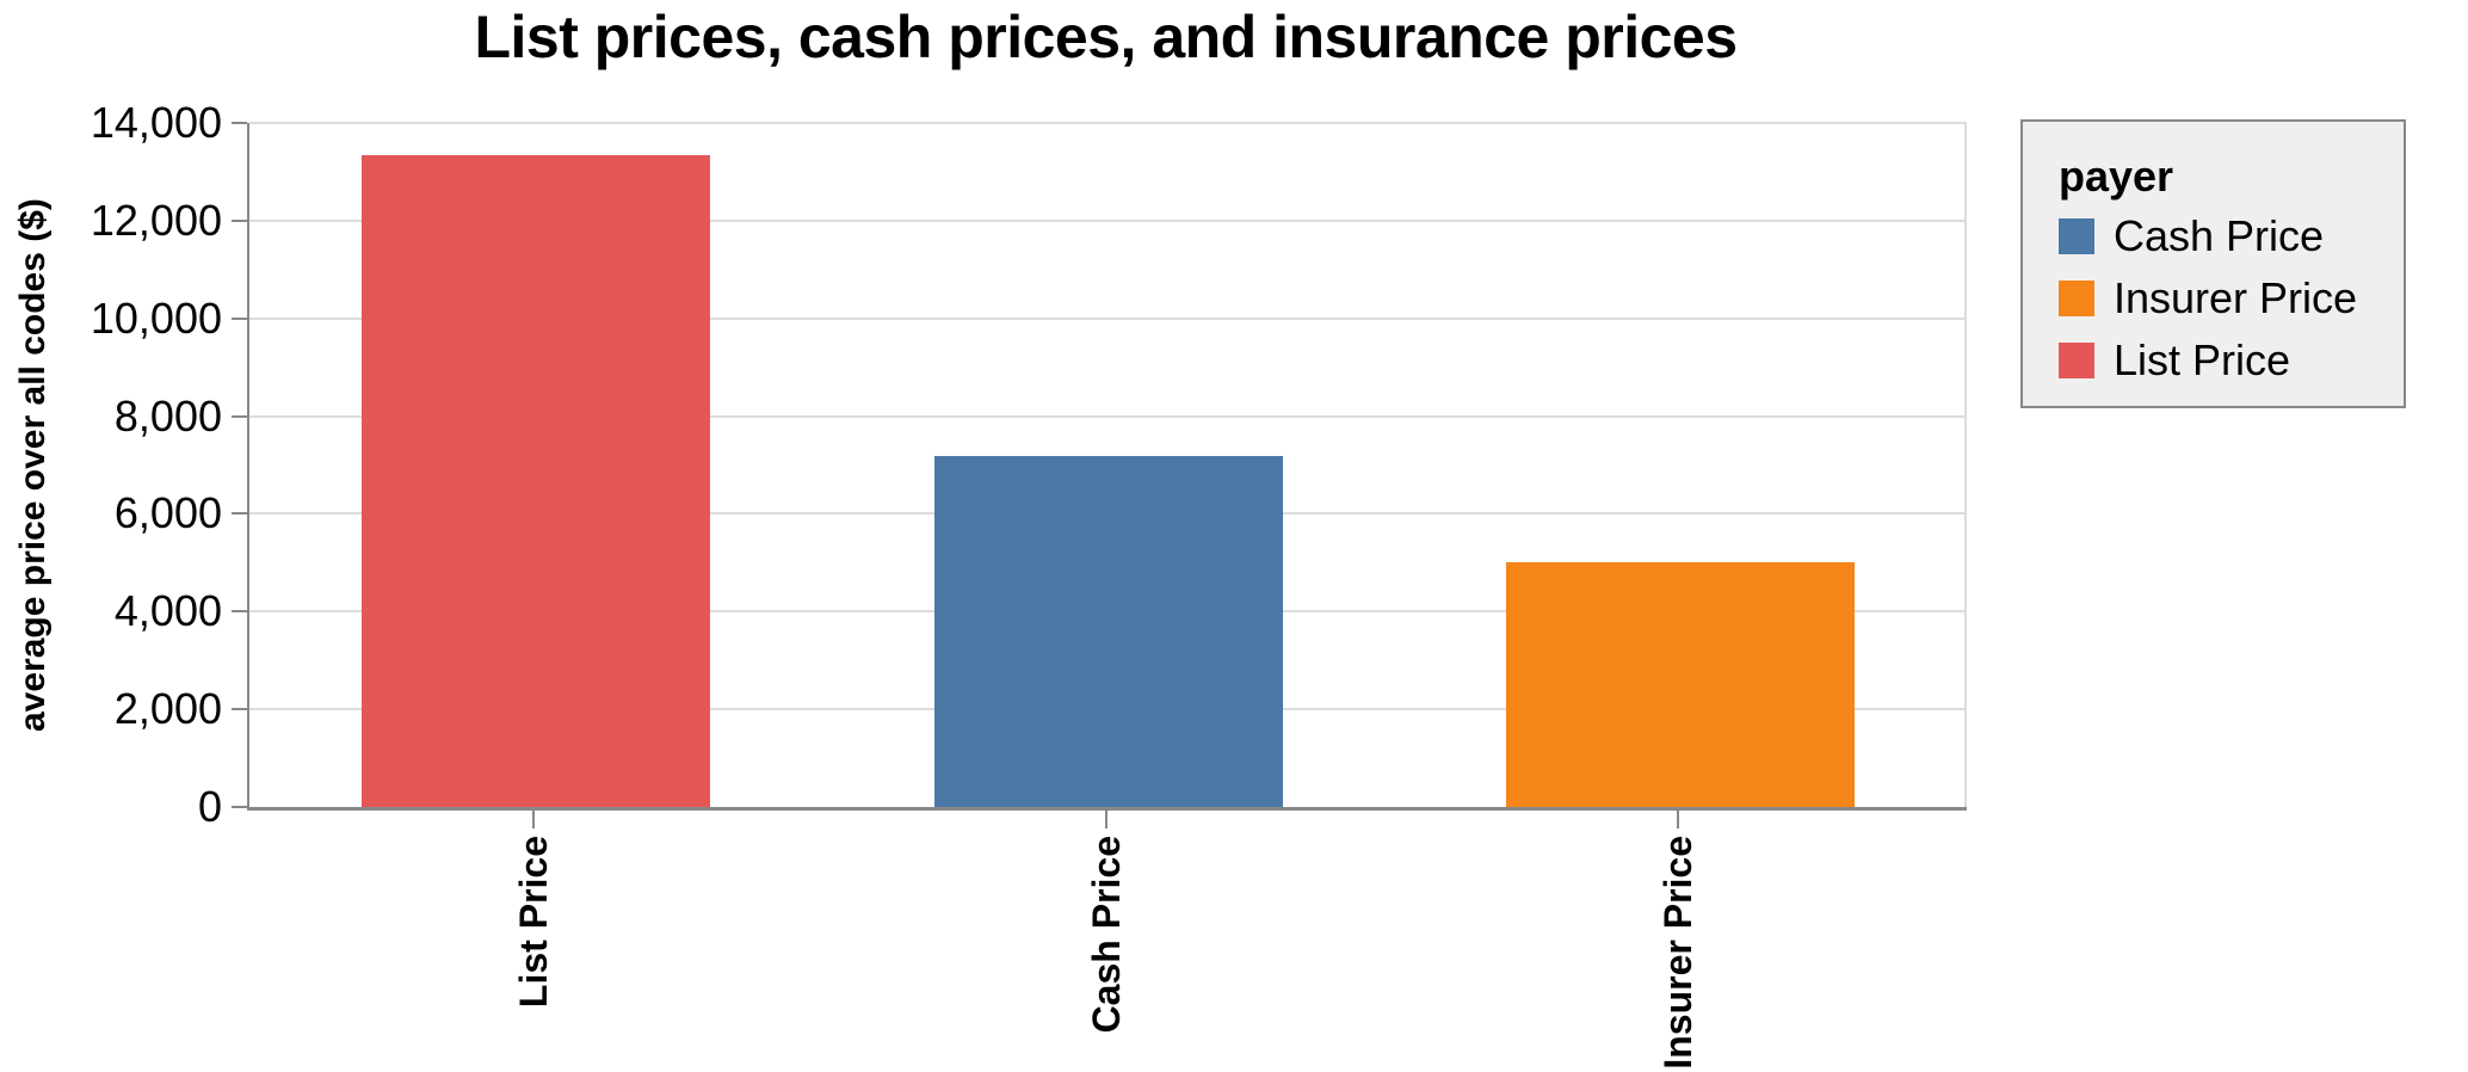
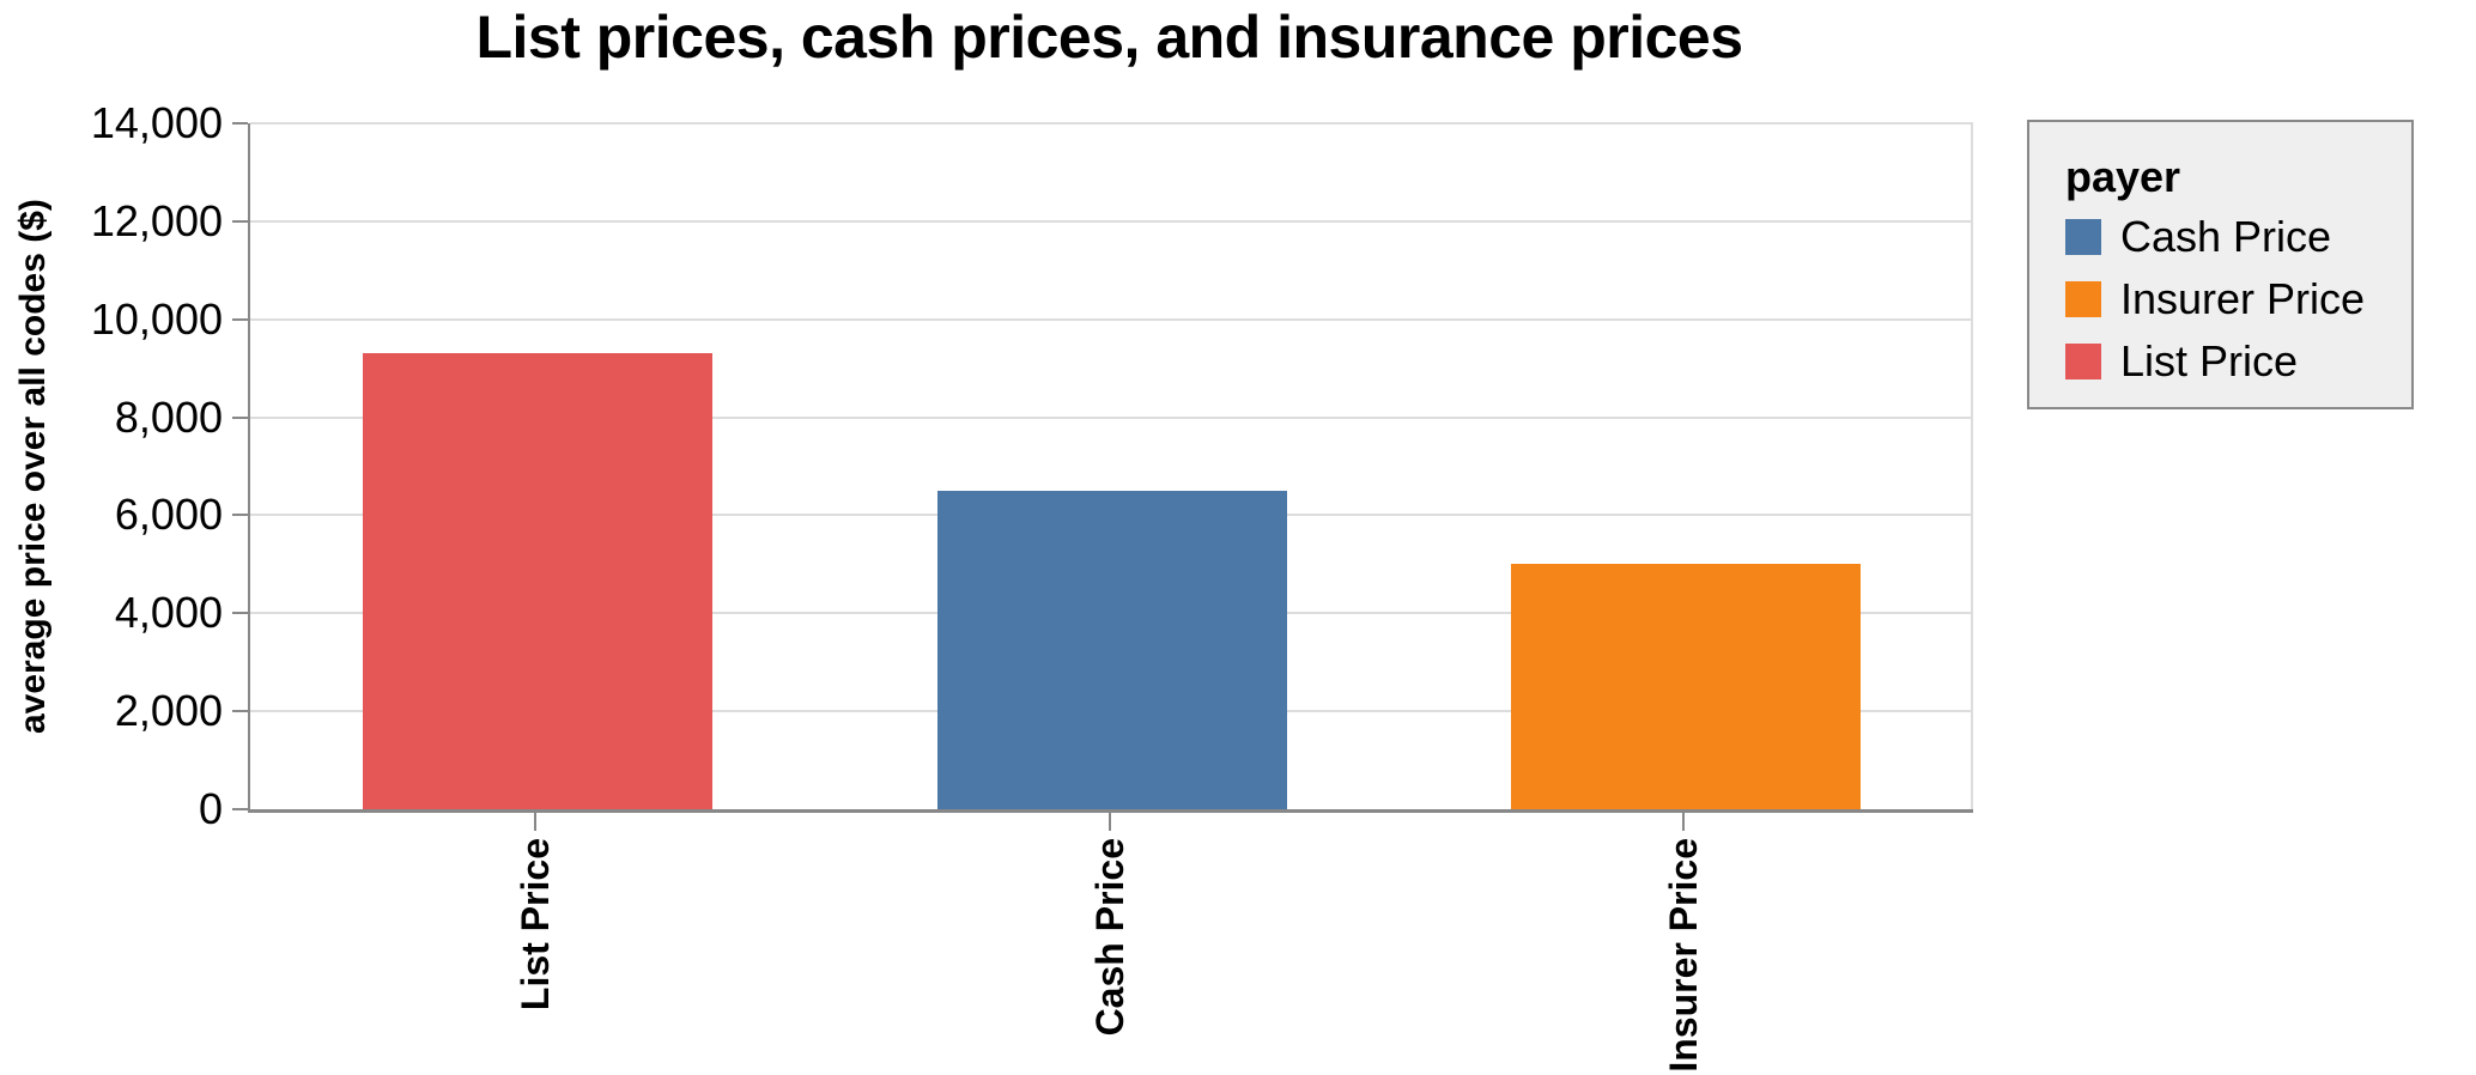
List Price: 13400 -> 9300
Cash Price: 7200 -> 6500
